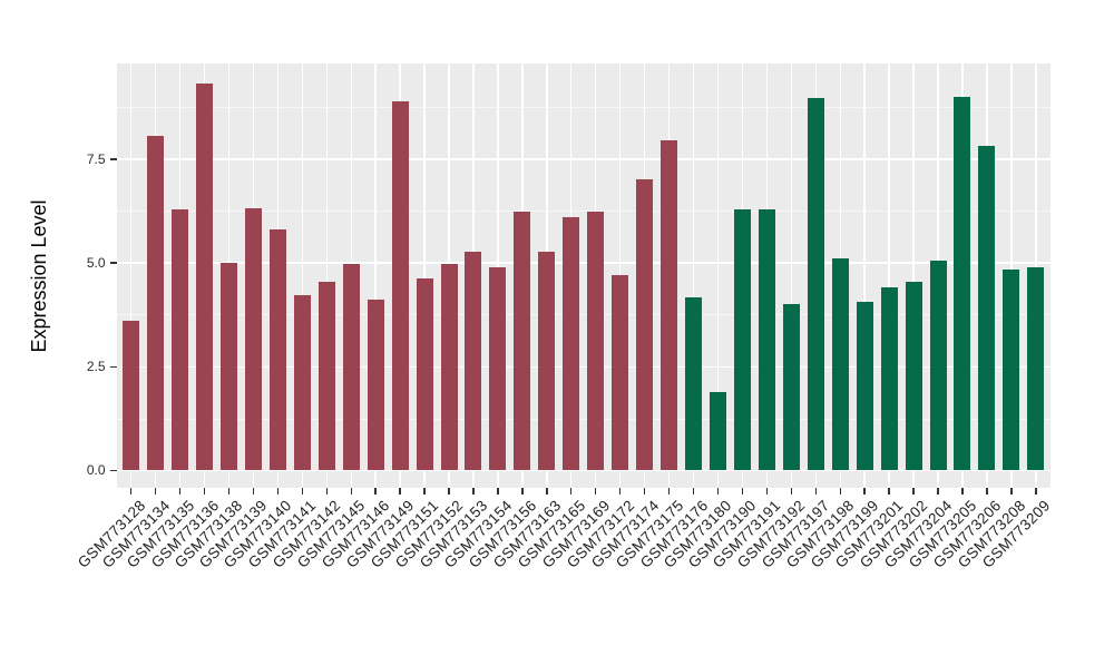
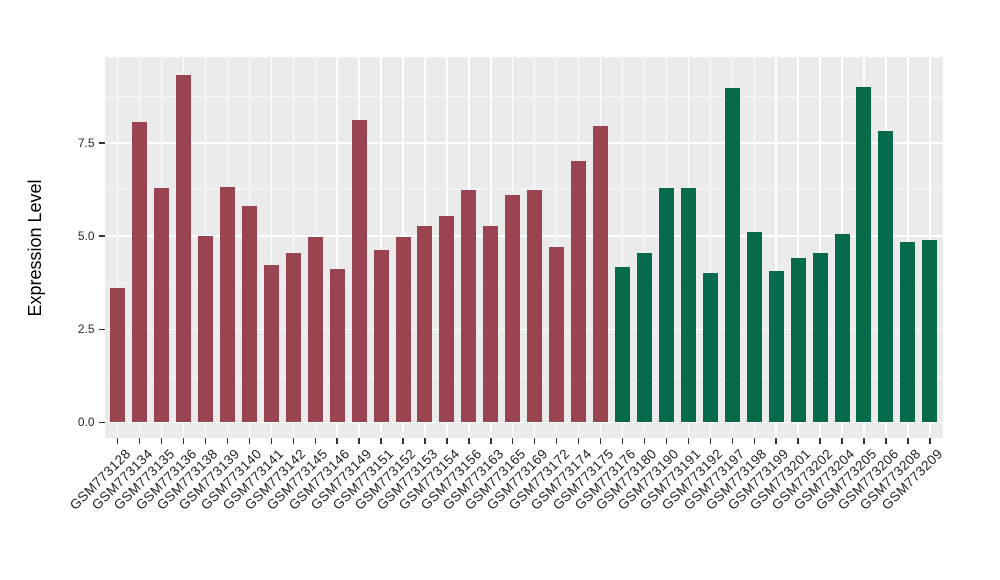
GSM773149: 8.9 -> 8.1
GSM773154: 4.9 -> 5.5
GSM773180: 1.9 -> 4.6
